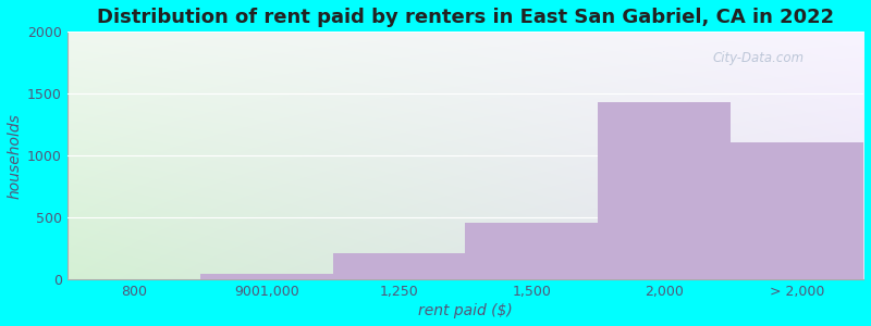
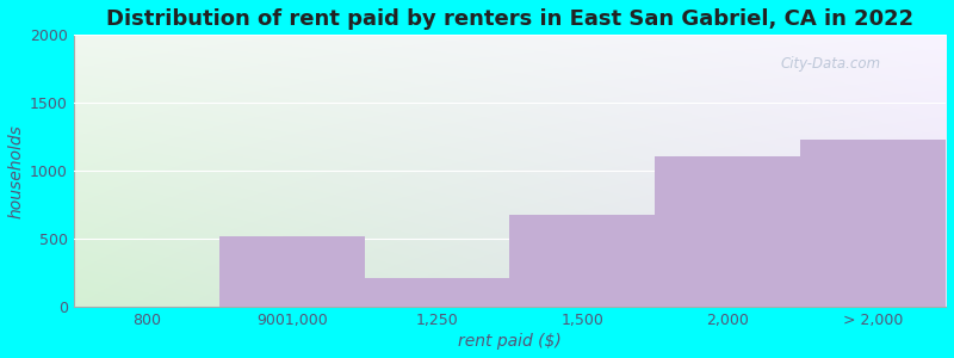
9001,000: 40 -> 520
1,500: 460 -> 680
2,000: 1430 -> 1110
> 2,000: 1110 -> 1230
